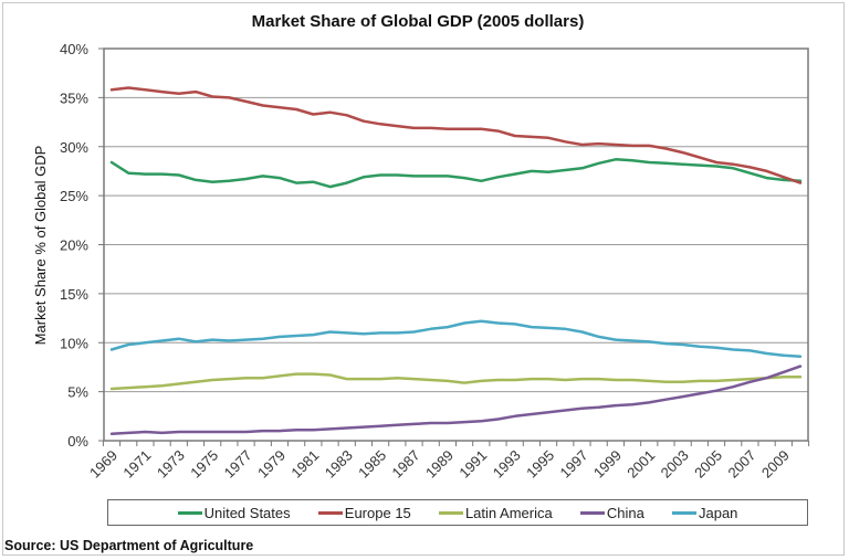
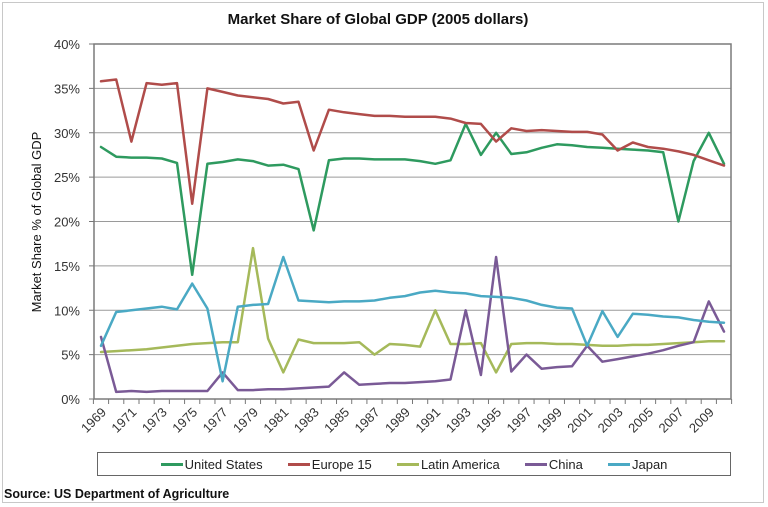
China/1969: 1% -> 7%
Japan/1969: 9% -> 6%
Europe 15/1971: 36% -> 29%
United States/1975: 26% -> 14%
Europe 15/1975: 35% -> 22%
Japan/1975: 10% -> 13%
China/1977: 1% -> 3%
Japan/1977: 10% -> 2%
Latin America/1979: 7% -> 17%
Latin America/1981: 7% -> 3%
Japan/1981: 11% -> 16%
United States/1983: 26% -> 19%
Europe 15/1983: 33% -> 28%
China/1985: 2% -> 3%
Latin America/1987: 6% -> 5%
Latin America/1991: 6% -> 10%
United States/1993: 27% -> 31%
China/1993: 2% -> 10%
United States/1995: 27% -> 30%
Europe 15/1995: 31% -> 29%
Latin America/1995: 6% -> 3%
China/1995: 3% -> 16%
China/1997: 3% -> 5%
China/2001: 4% -> 6%
Japan/2001: 10% -> 6%
Europe 15/2003: 29% -> 28%
Japan/2003: 10% -> 7%
United States/2007: 27% -> 20%
United States/2009: 27% -> 30%
China/2009: 7% -> 11%
